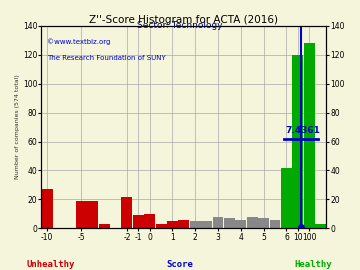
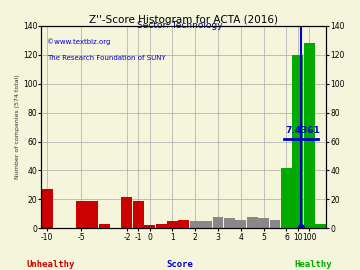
-1: 9 -> 19
0: 10 -> 2
